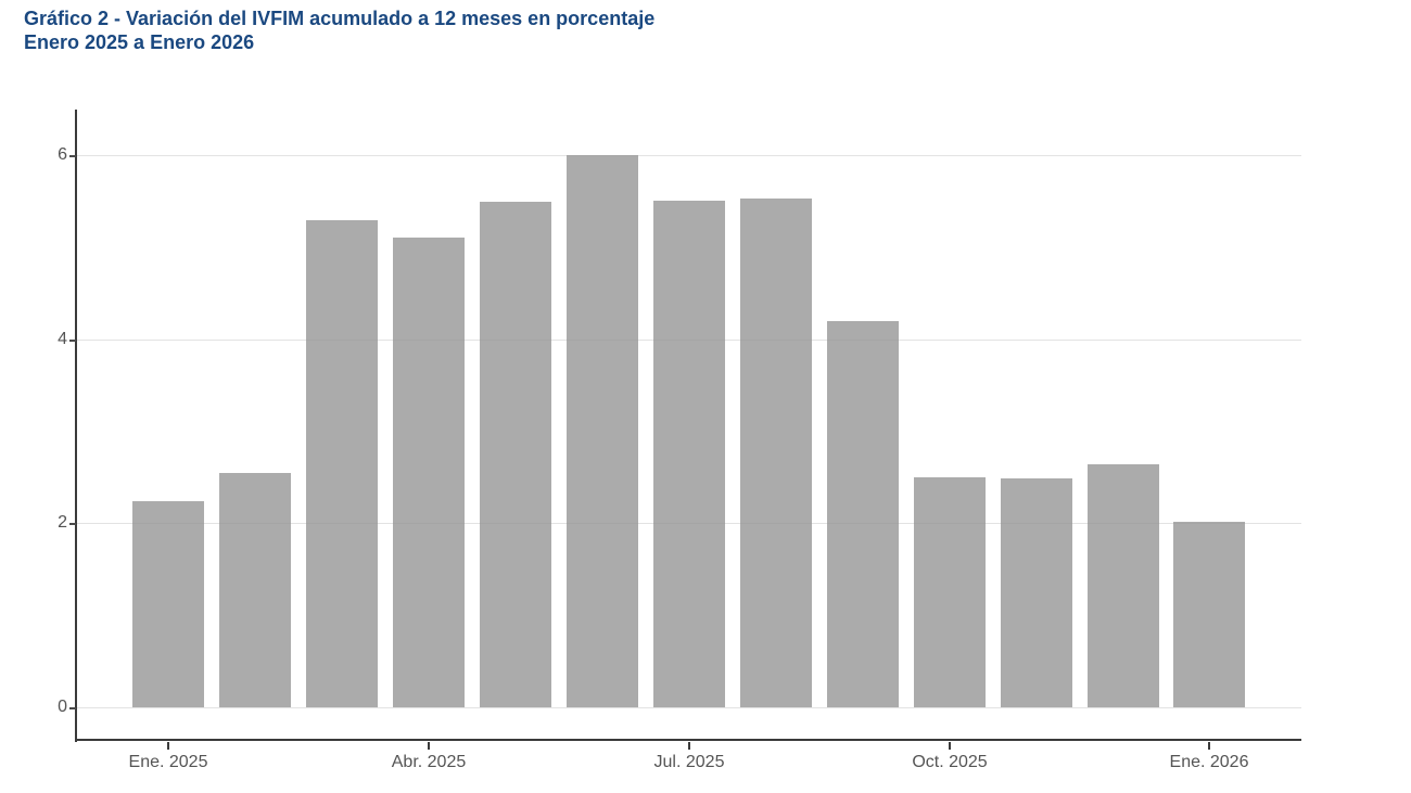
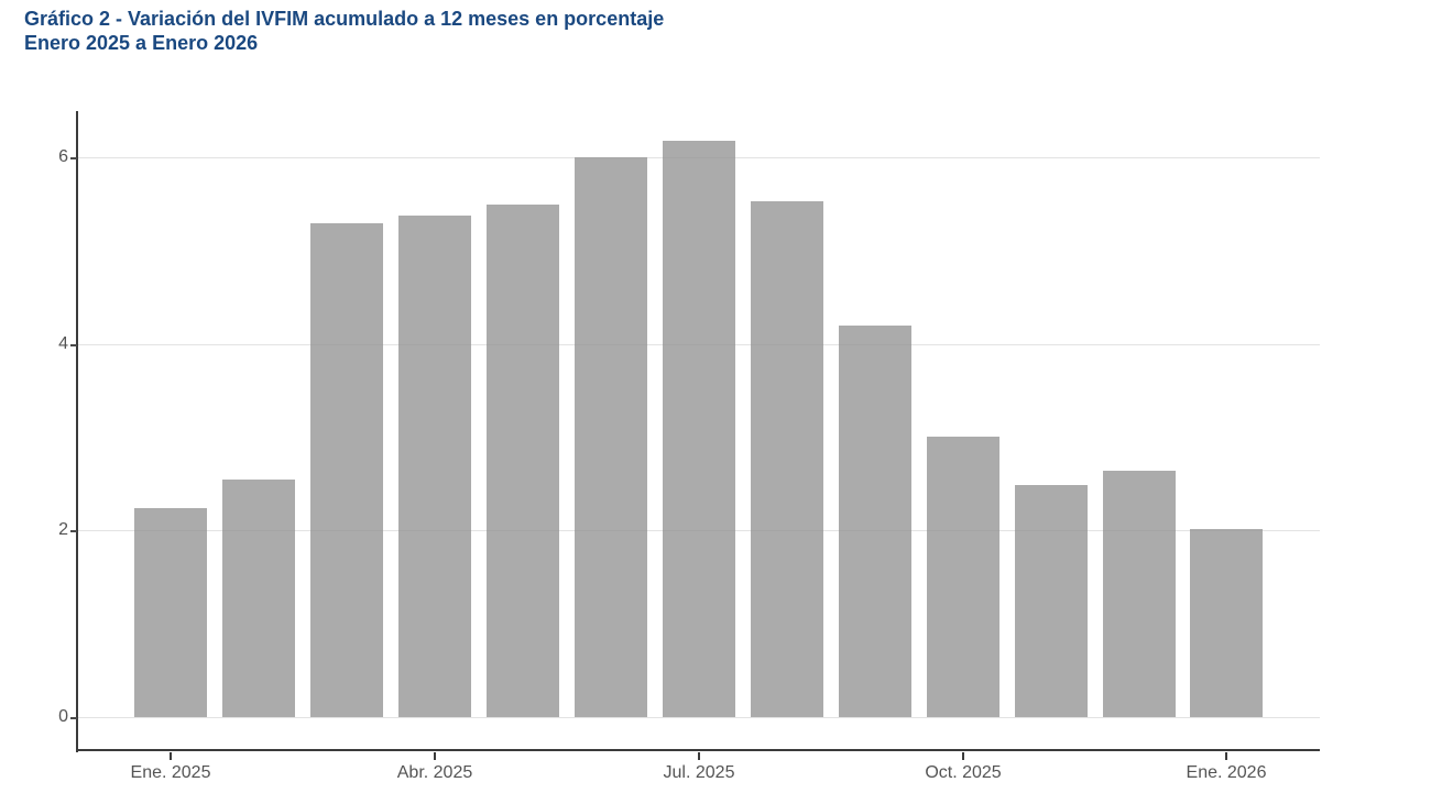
Abr. 2025: 5.1 -> 5.4
Jul. 2025: 5.5 -> 6.2
Oct. 2025: 2.5 -> 3.0
